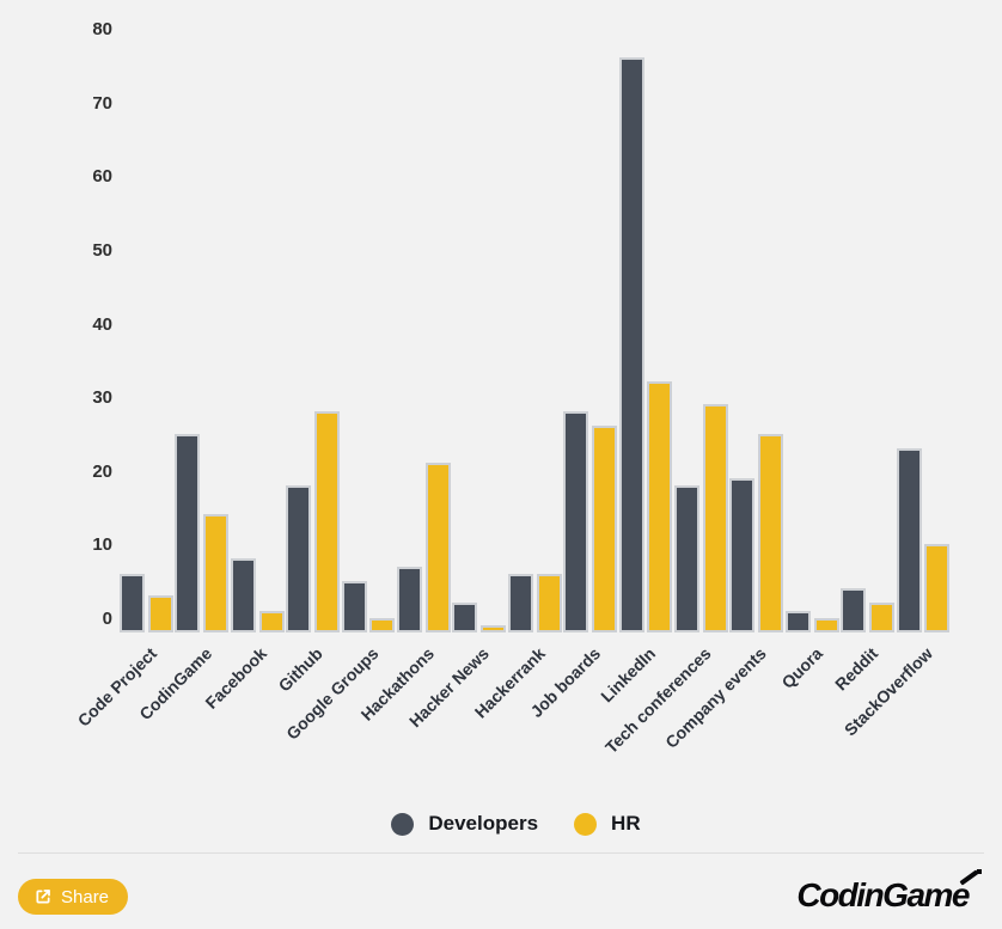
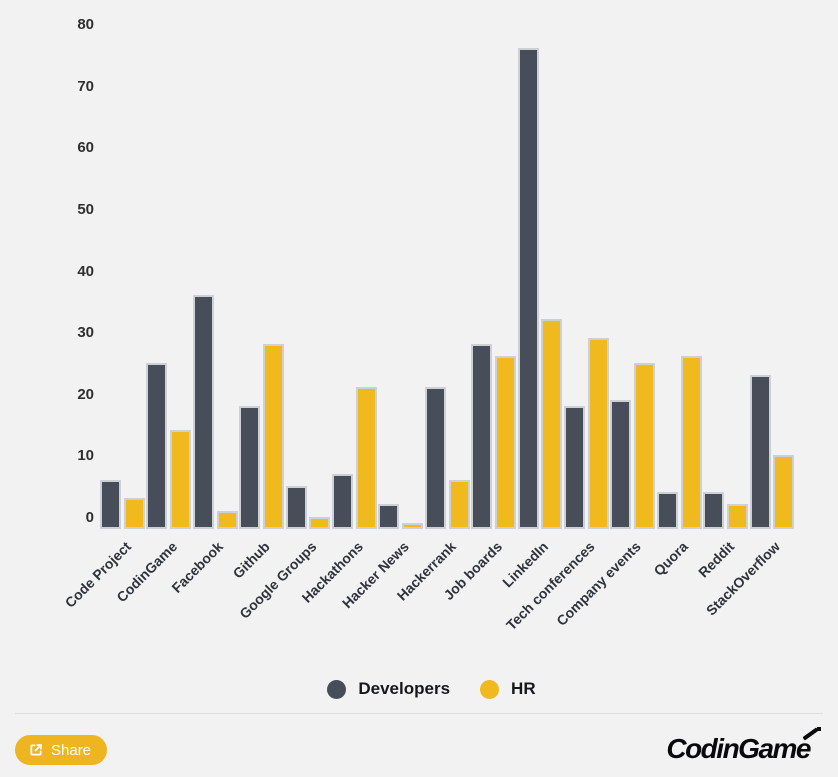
Developers/Facebook: 10 -> 38
Developers/Hackerrank: 8 -> 23
Developers/Quora: 3 -> 6
HR/Quora: 2 -> 28
